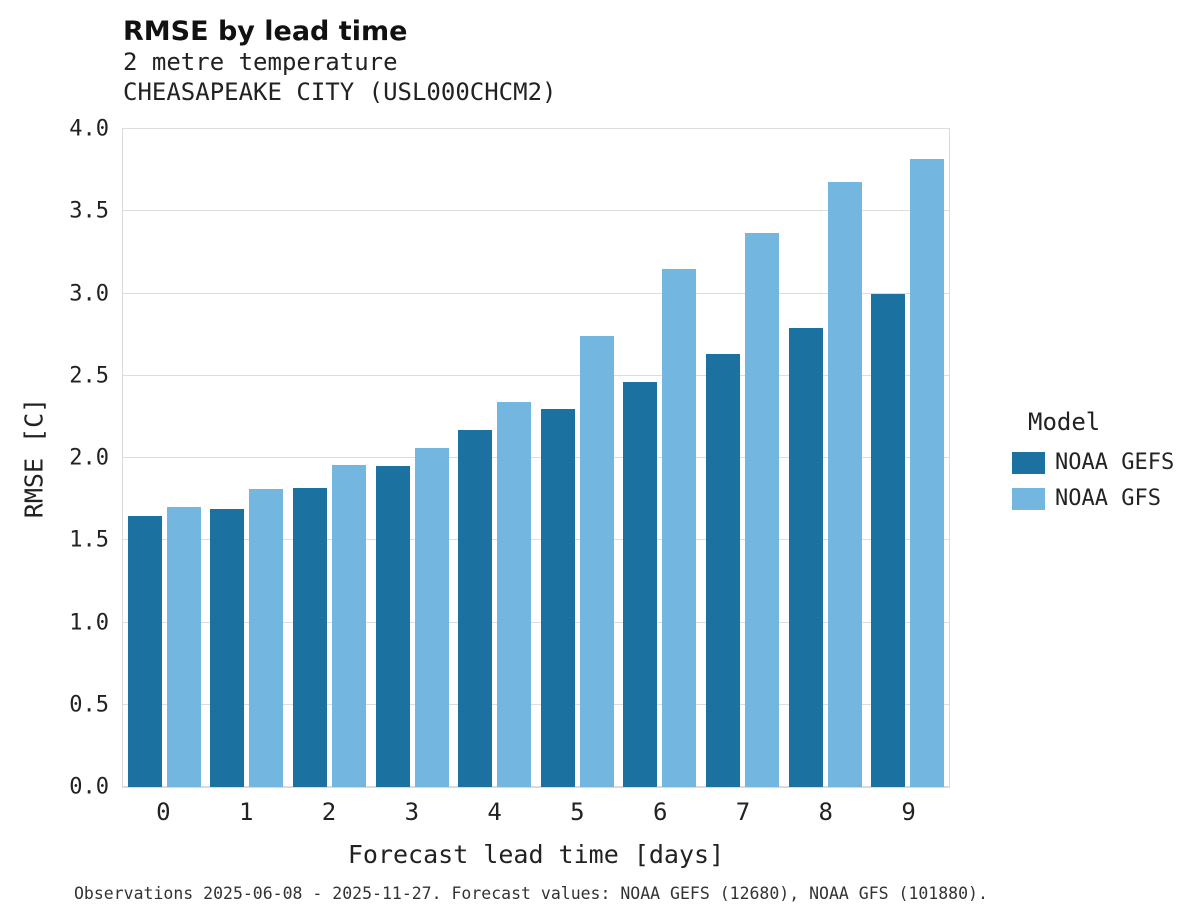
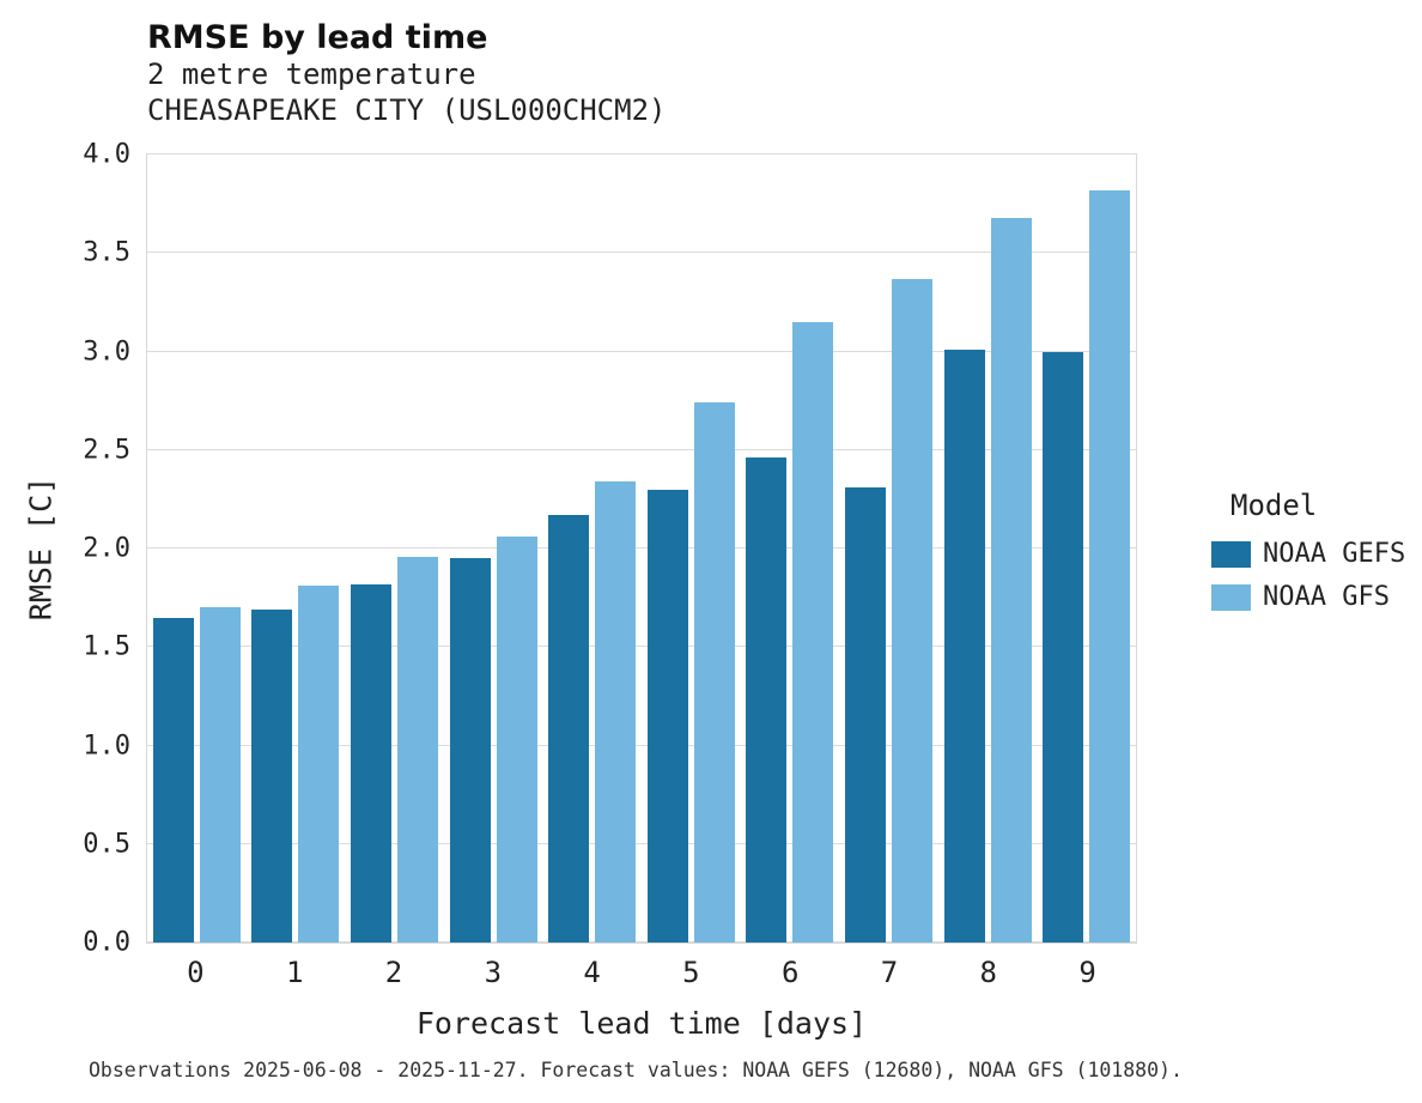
NOAA GEFS/7: 2.63 -> 2.31
NOAA GEFS/8: 2.79 -> 3.01
